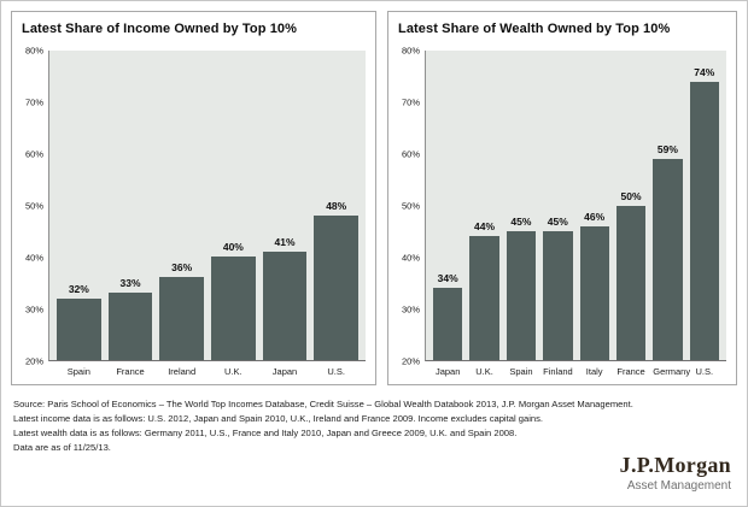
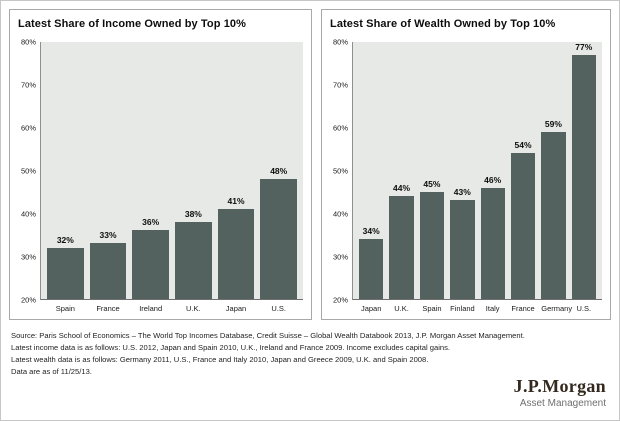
Latest Share of Income Owned by Top 10%/U.K.: 40% -> 38%
Latest Share of Wealth Owned by Top 10%/Finland: 45% -> 43%
Latest Share of Wealth Owned by Top 10%/France: 50% -> 54%
Latest Share of Wealth Owned by Top 10%/U.S.: 74% -> 77%
